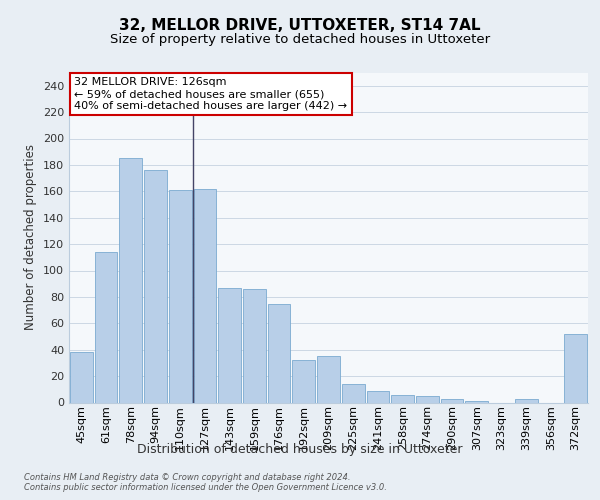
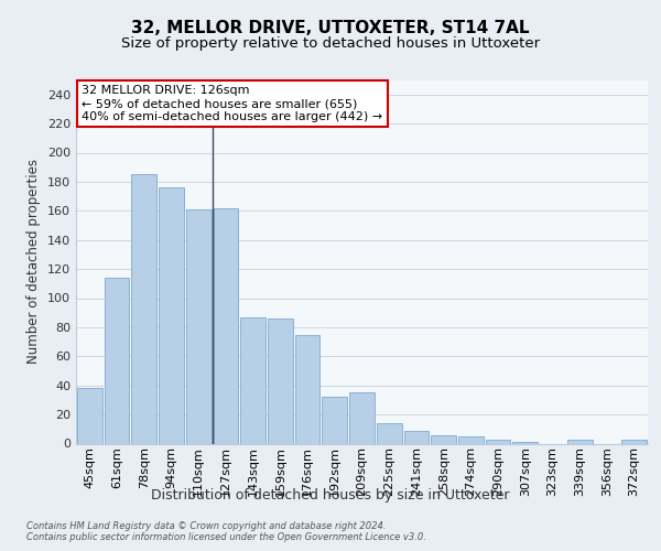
372sqm: 52 -> 3
